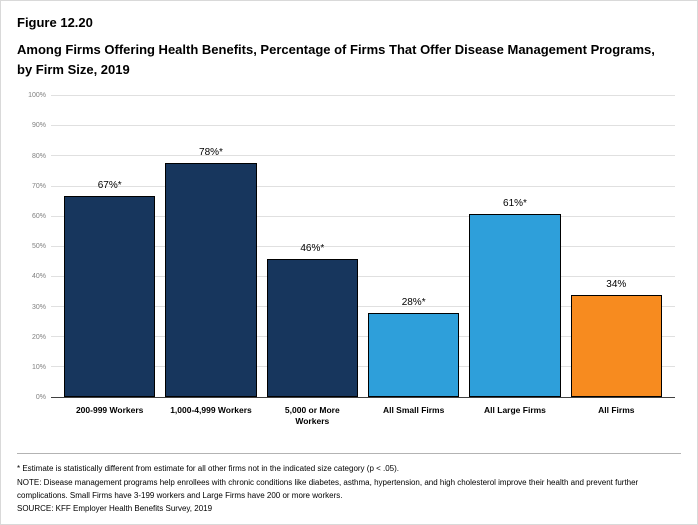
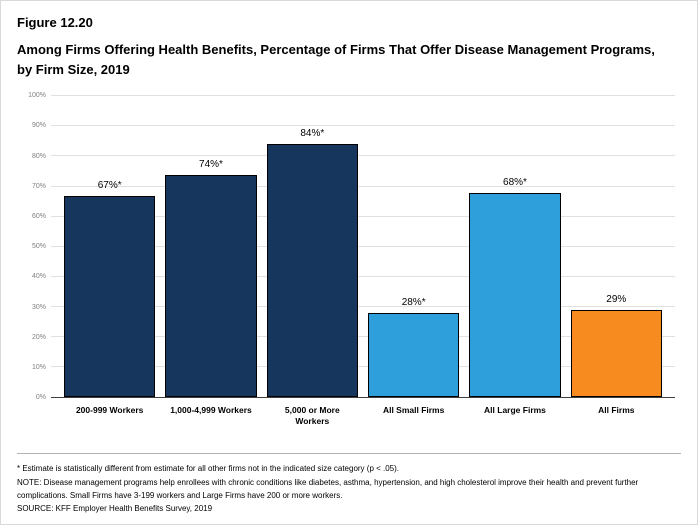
1,000-4,999 Workers: 78 -> 74
5,000 or More Workers: 46 -> 84
All Large Firms: 61 -> 68
All Firms: 34% -> 29%
